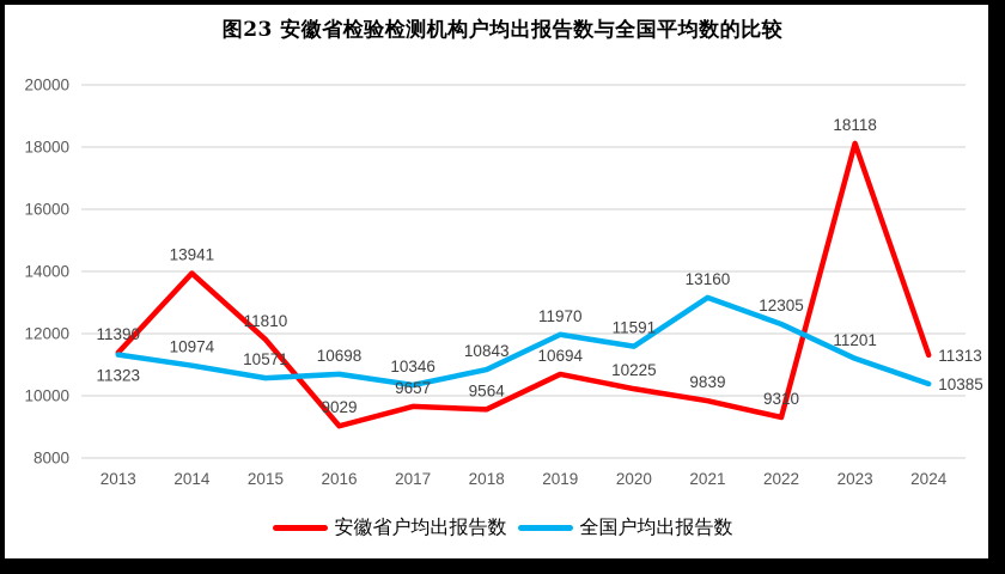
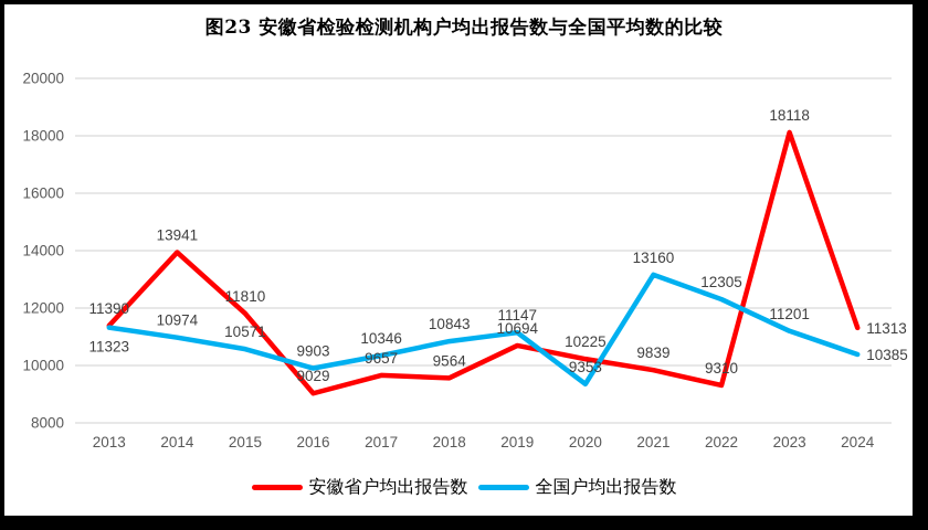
全国户均出报告数/2016: 10698 -> 9903
全国户均出报告数/2019: 11970 -> 11147
全国户均出报告数/2020: 11591 -> 9353
